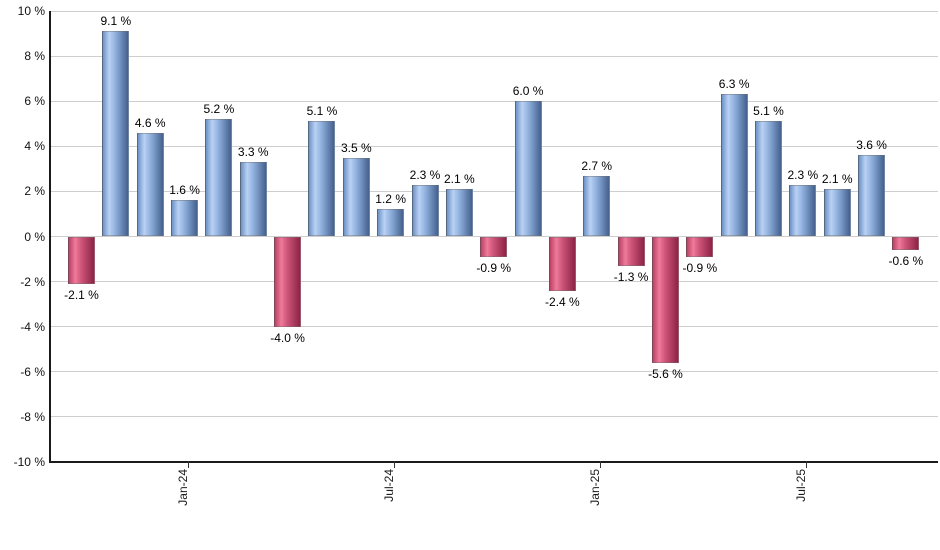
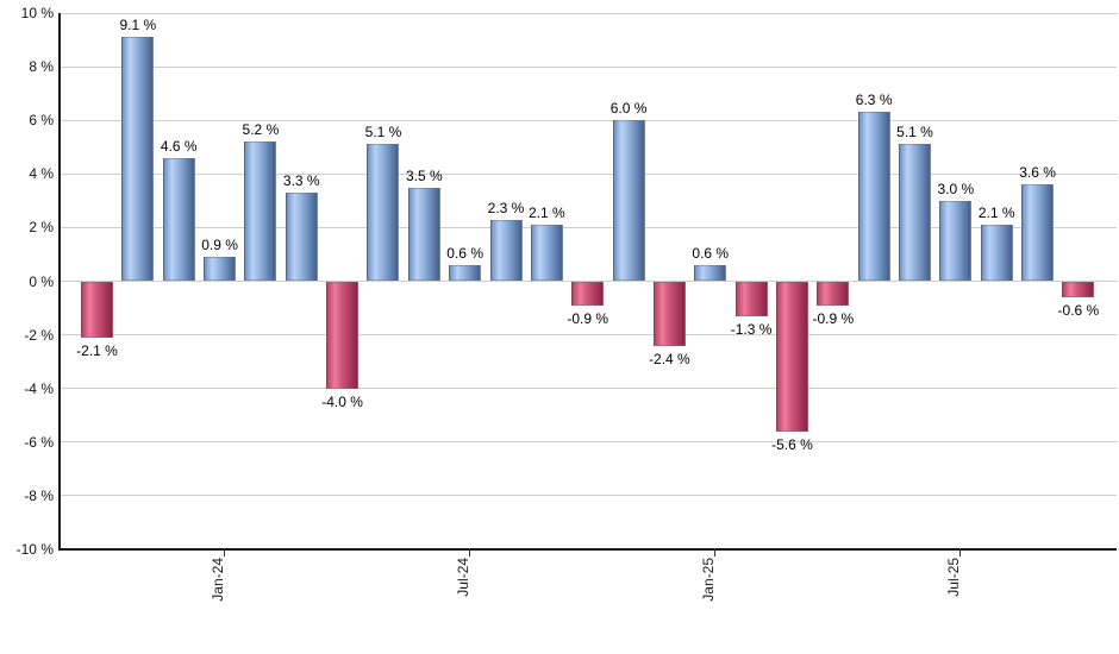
Jan-24: 1.6 -> 0.9
Jul-24: 1.2 -> 0.6
Jan-25: 2.7 -> 0.6
Jul-25: 2.3 -> 3.0
